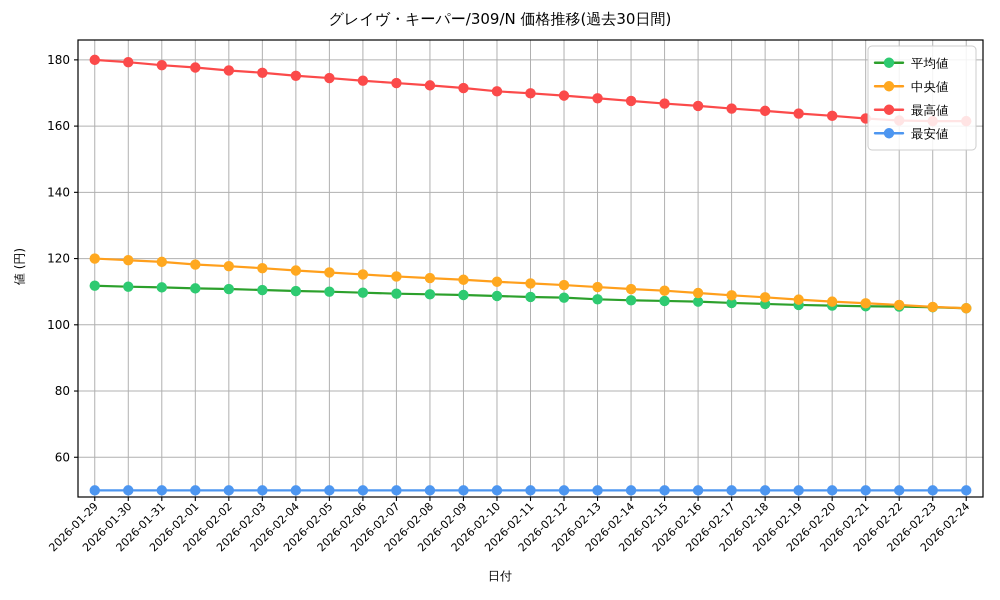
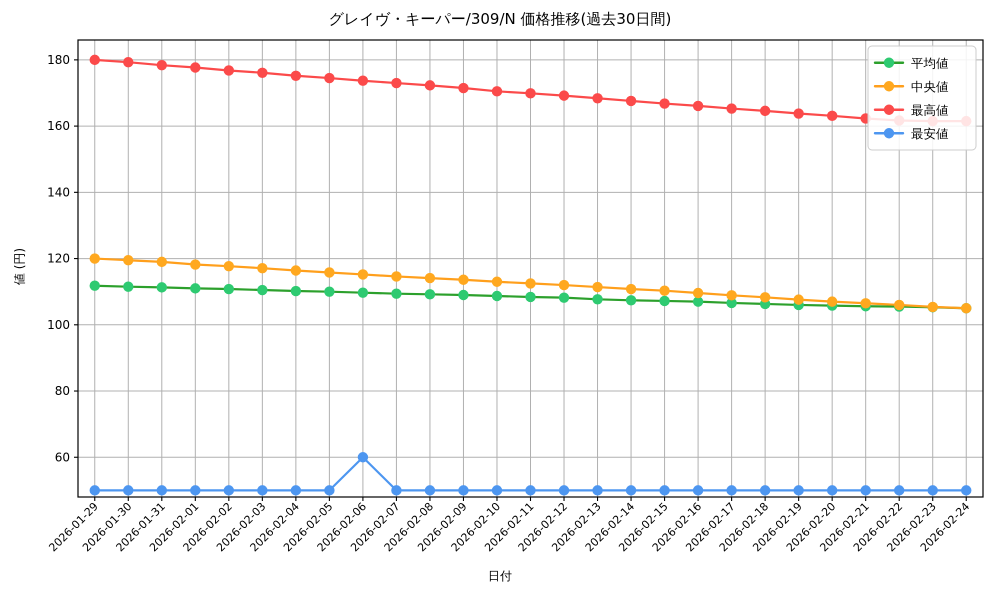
最安値/2026-02-06: 50 -> 60
